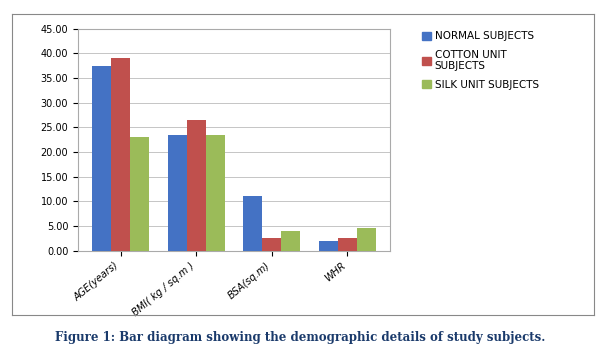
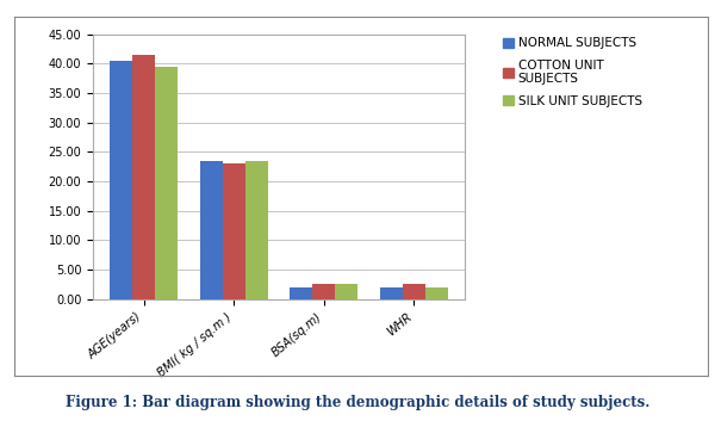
NORMAL SUBJECTS/AGE(years): 37.5 -> 40.5
COTTON UNIT SUBJECTS/AGE(years): 39.0 -> 41.5
SILK UNIT SUBJECTS/AGE(years): 23.0 -> 39.5
COTTON UNIT SUBJECTS/BMI( kg / sq.m ): 26.5 -> 23.0
NORMAL SUBJECTS/BSA(sq.m): 11.0 -> 2.0
SILK UNIT SUBJECTS/BSA(sq.m): 4.0 -> 2.5
SILK UNIT SUBJECTS/WHR: 4.5 -> 2.0
